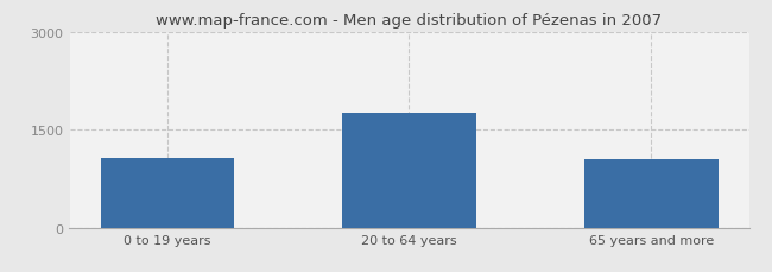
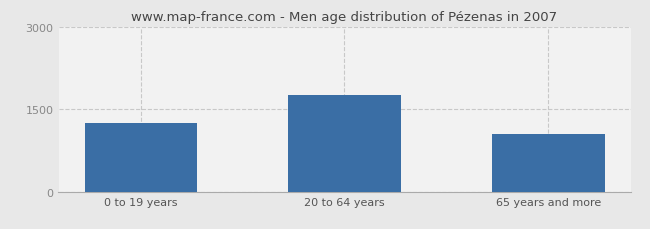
0 to 19 years: 1080 -> 1250
